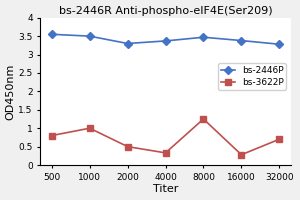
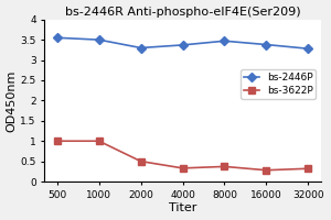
bs-3622P/500: 0.80 -> 1.00
bs-3622P/8000: 1.25 -> 0.37
bs-3622P/32000: 0.70 -> 0.32
